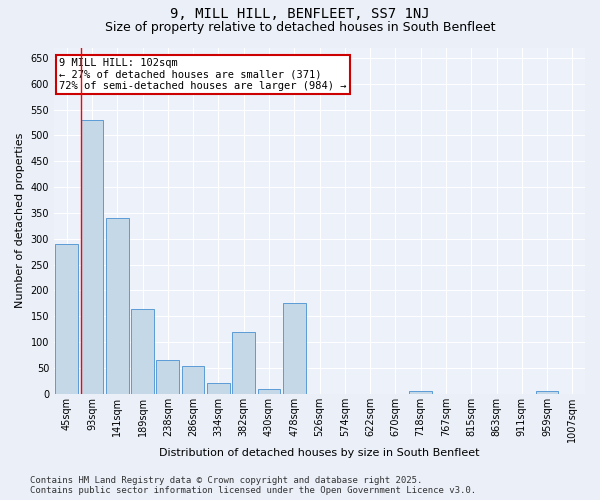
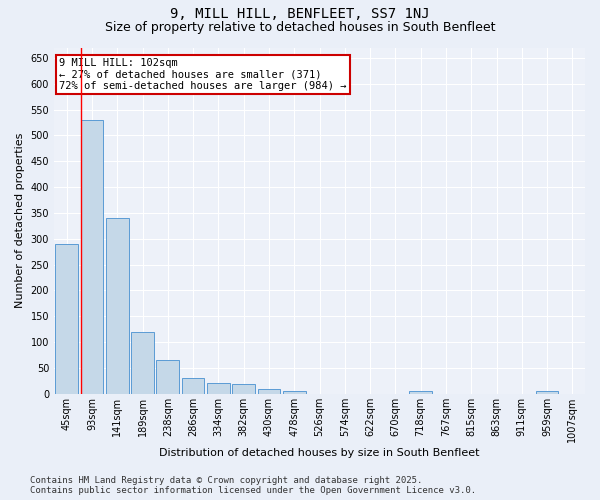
189sqm: 164 -> 120
286sqm: 54 -> 30
382sqm: 120 -> 18
478sqm: 176 -> 5
